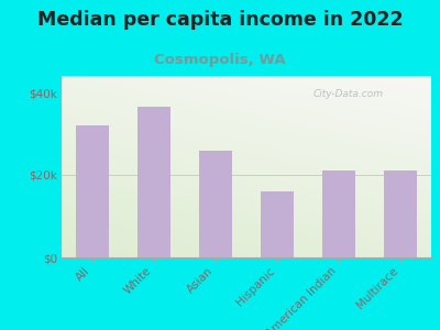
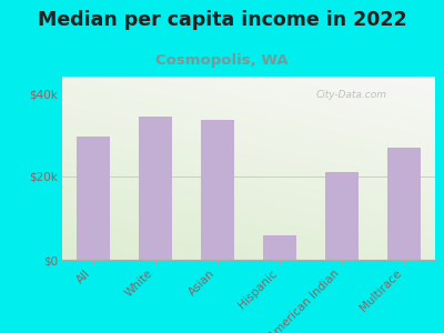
All: $32.0k -> $29.5k
White: $36.5k -> $34.5k
Asian: $26.0k -> $33.5k
Hispanic: $16.0k -> $6.0k
Multirace: $21.0k -> $27.0k
